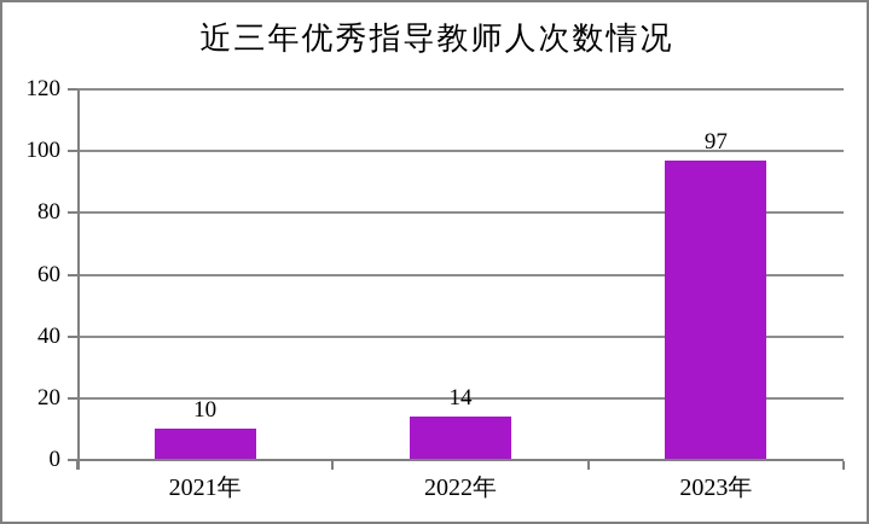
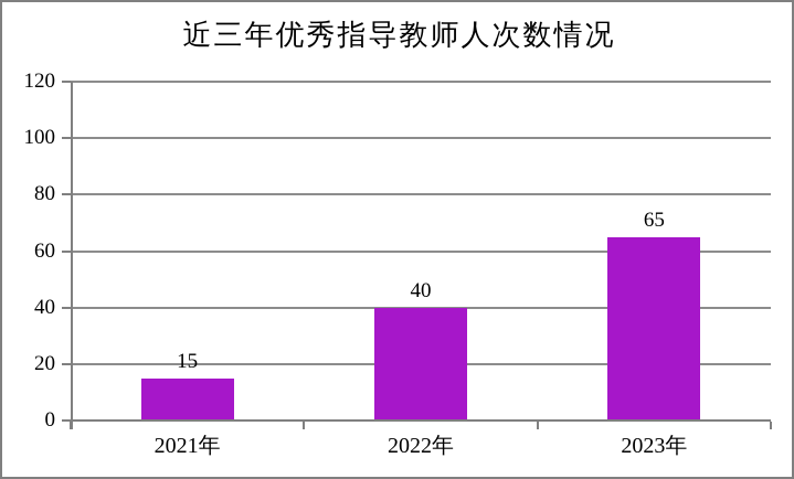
2021年: 10 -> 15
2022年: 14 -> 40
2023年: 97 -> 65
